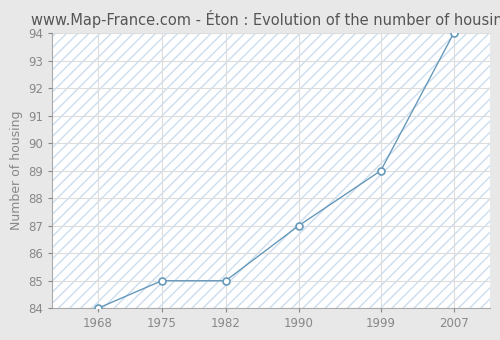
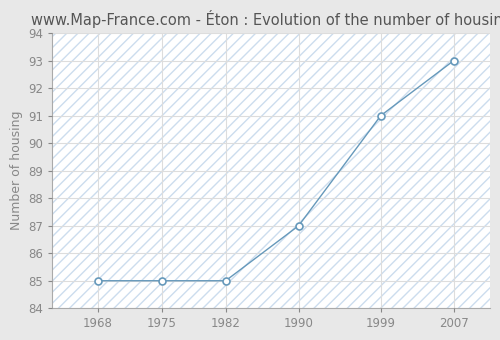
1968: 84 -> 85
1999: 89 -> 91
2007: 94 -> 93
